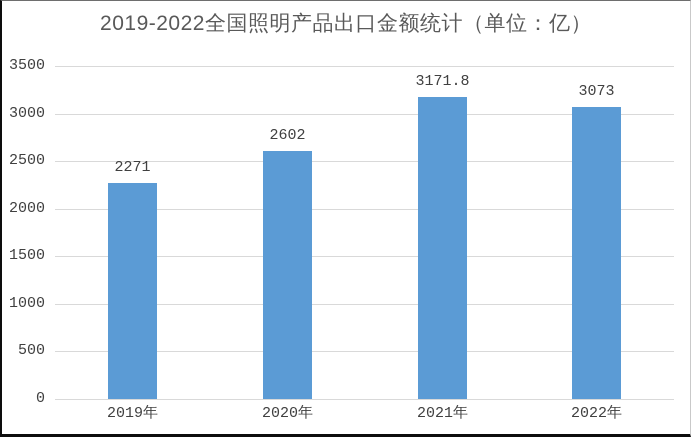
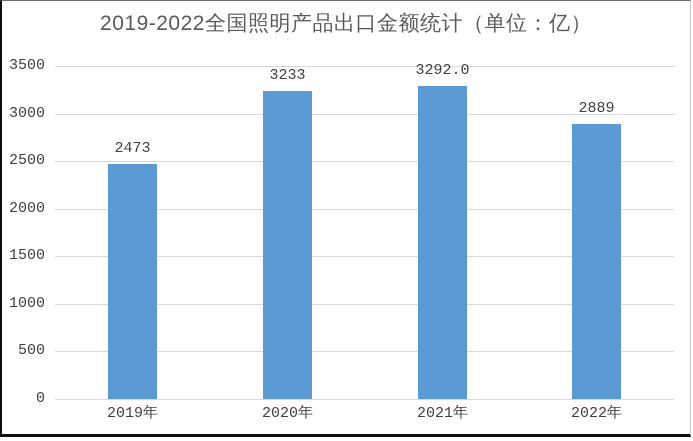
2019年: 2271 -> 2473
2020年: 2602 -> 3233
2021年: 3171.8 -> 3292.0
2022年: 3073 -> 2889
